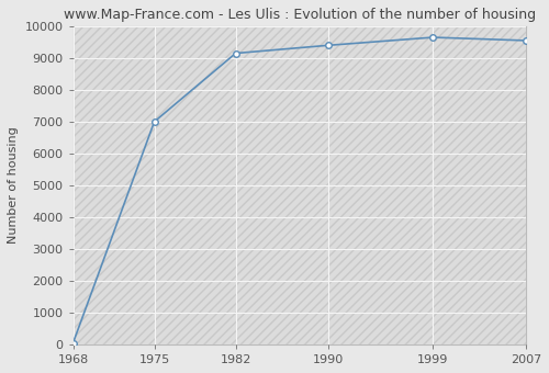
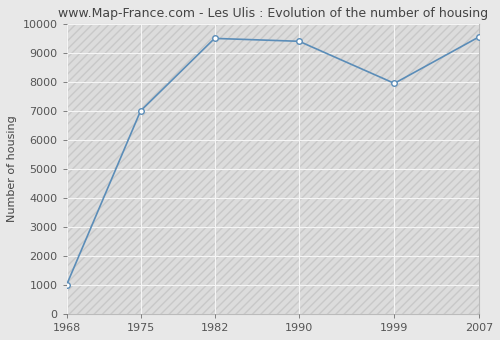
1968: 50 -> 1000
1982: 9150 -> 9500
1999: 9650 -> 7950
